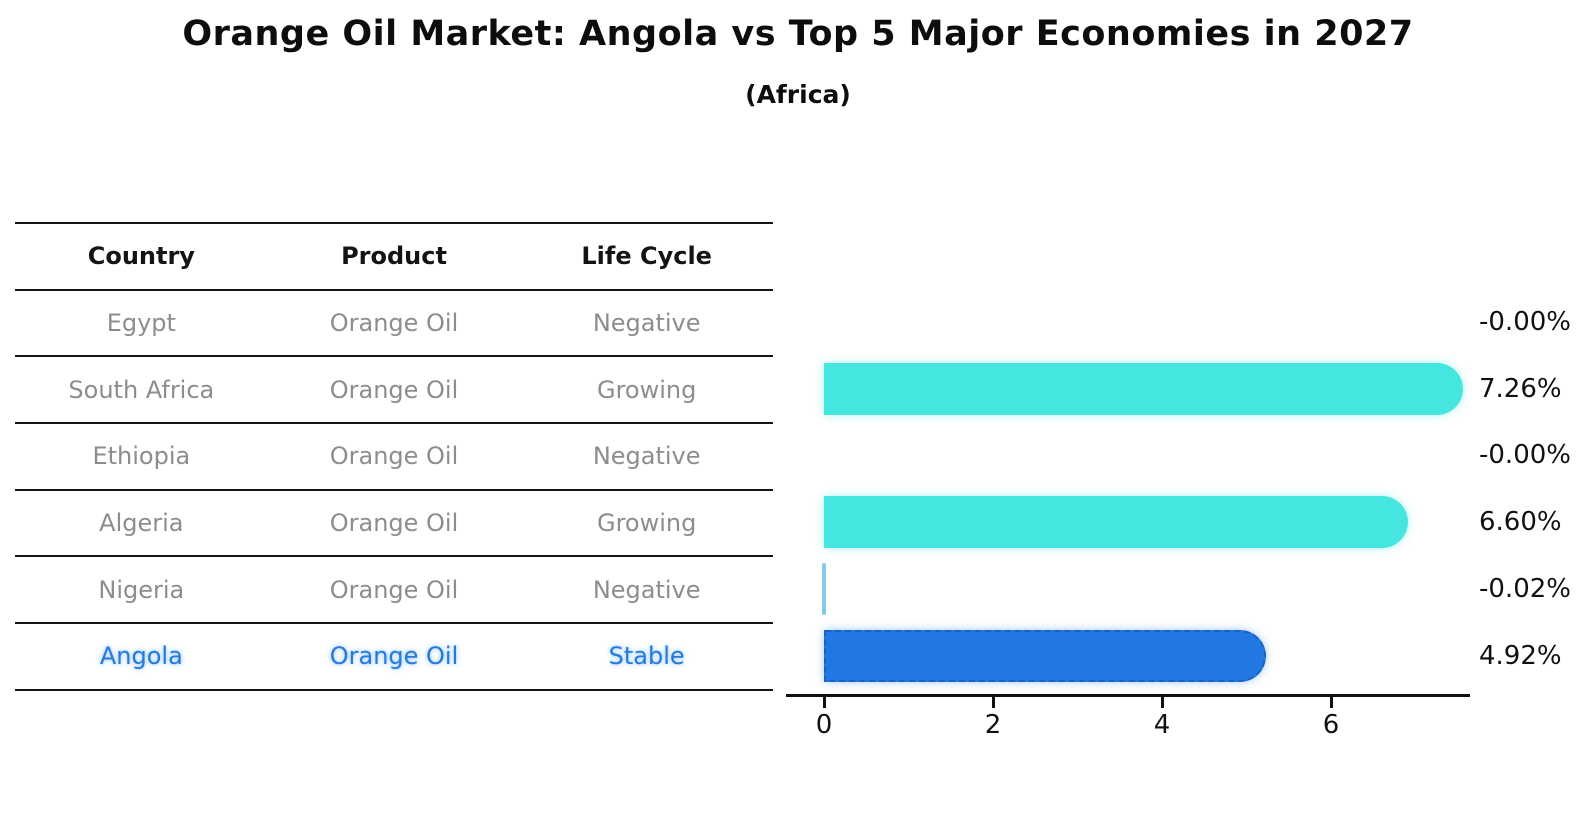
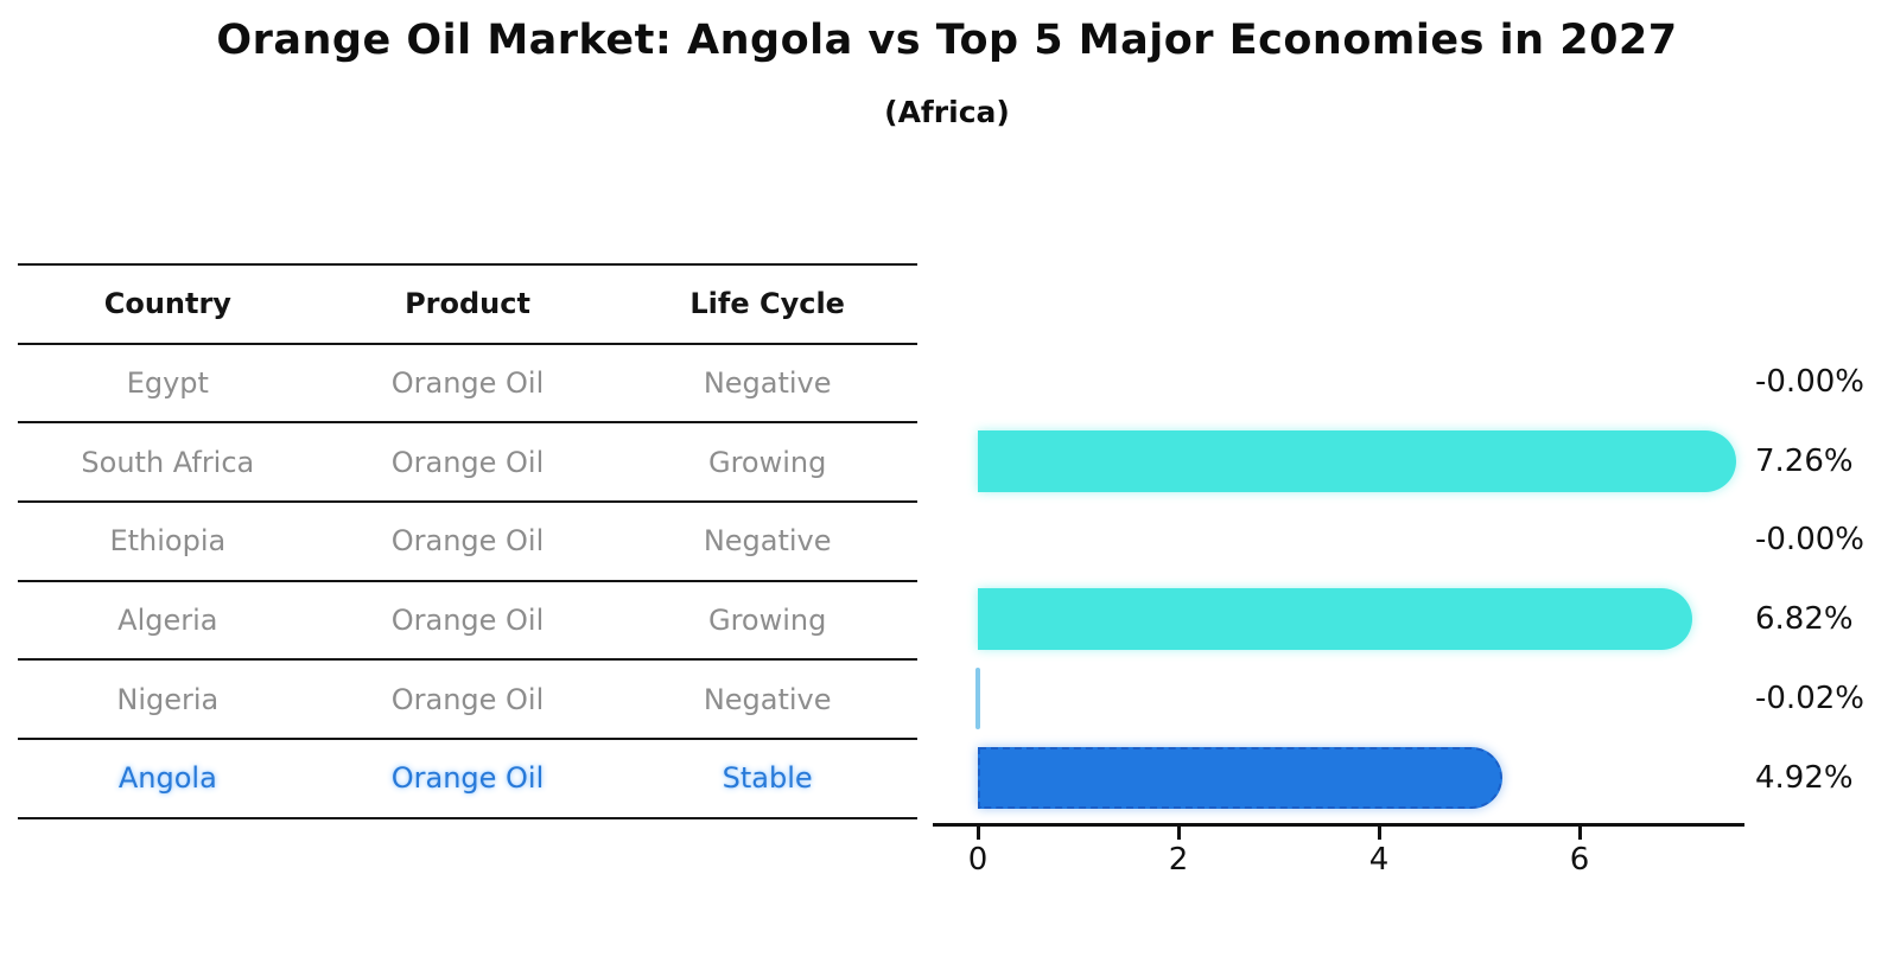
Algeria: 6.60% -> 6.82%
